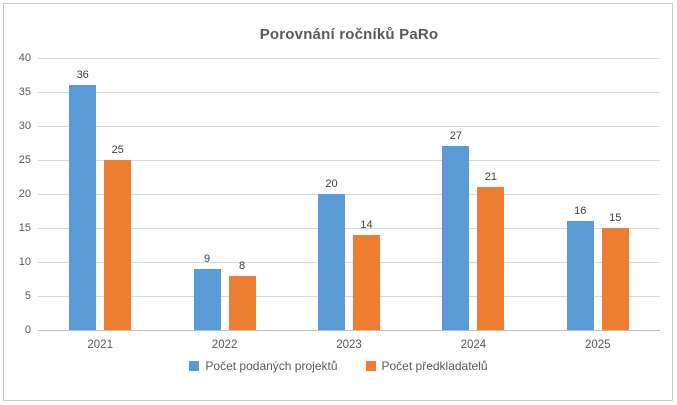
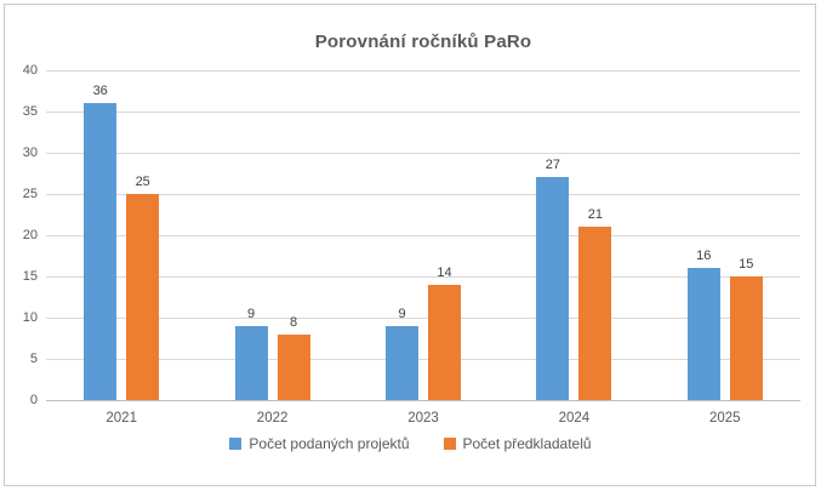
Počet podaných projektů/2023: 20 -> 9
